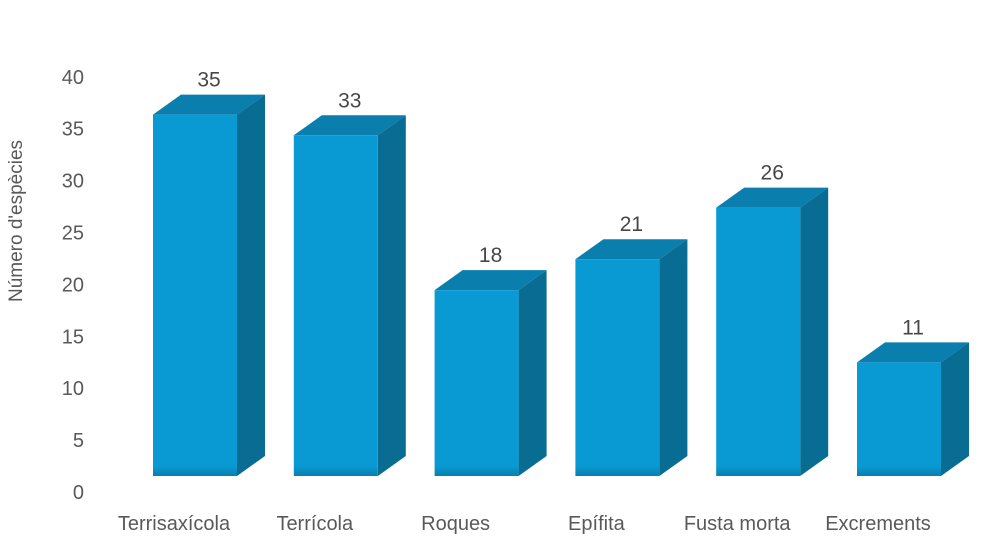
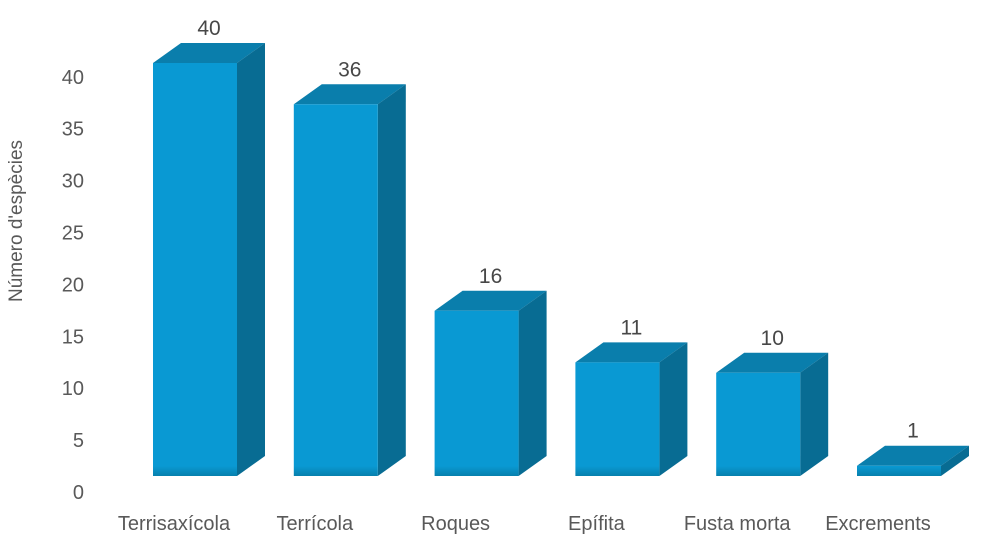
Terrisaxícola: 35 -> 40
Terrícola: 33 -> 36
Roques: 18 -> 16
Epífita: 21 -> 11
Fusta morta: 26 -> 10
Excrements: 11 -> 1
